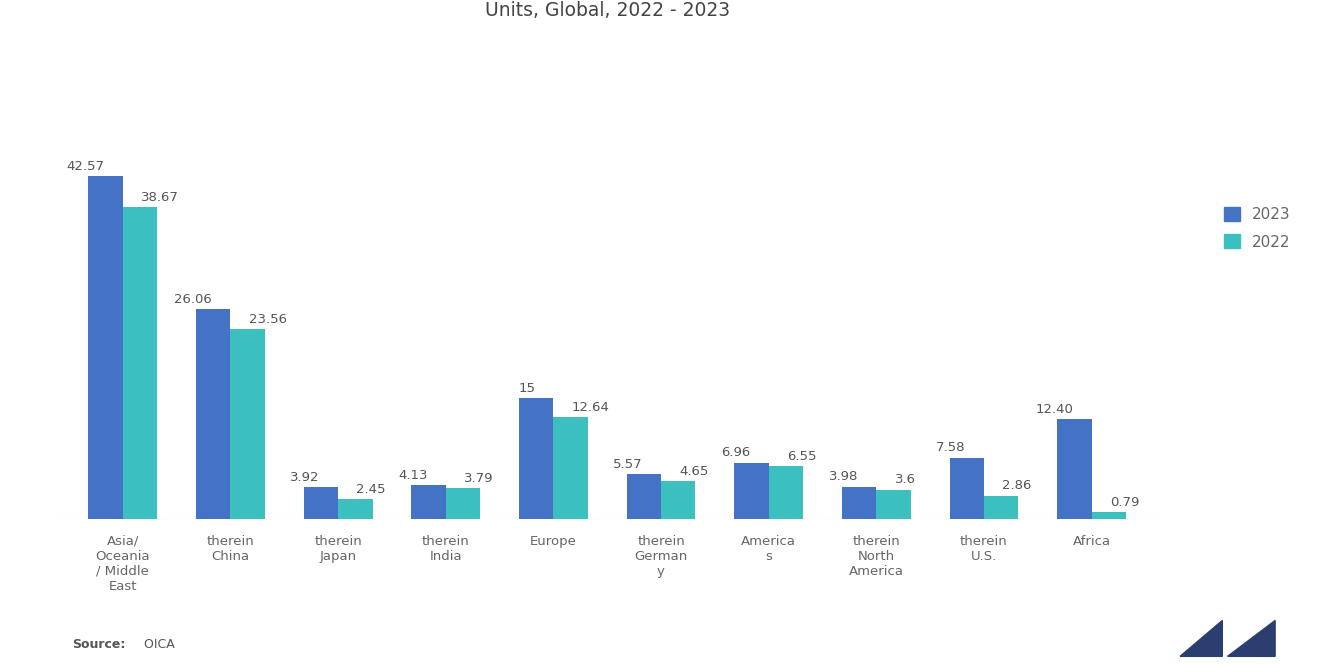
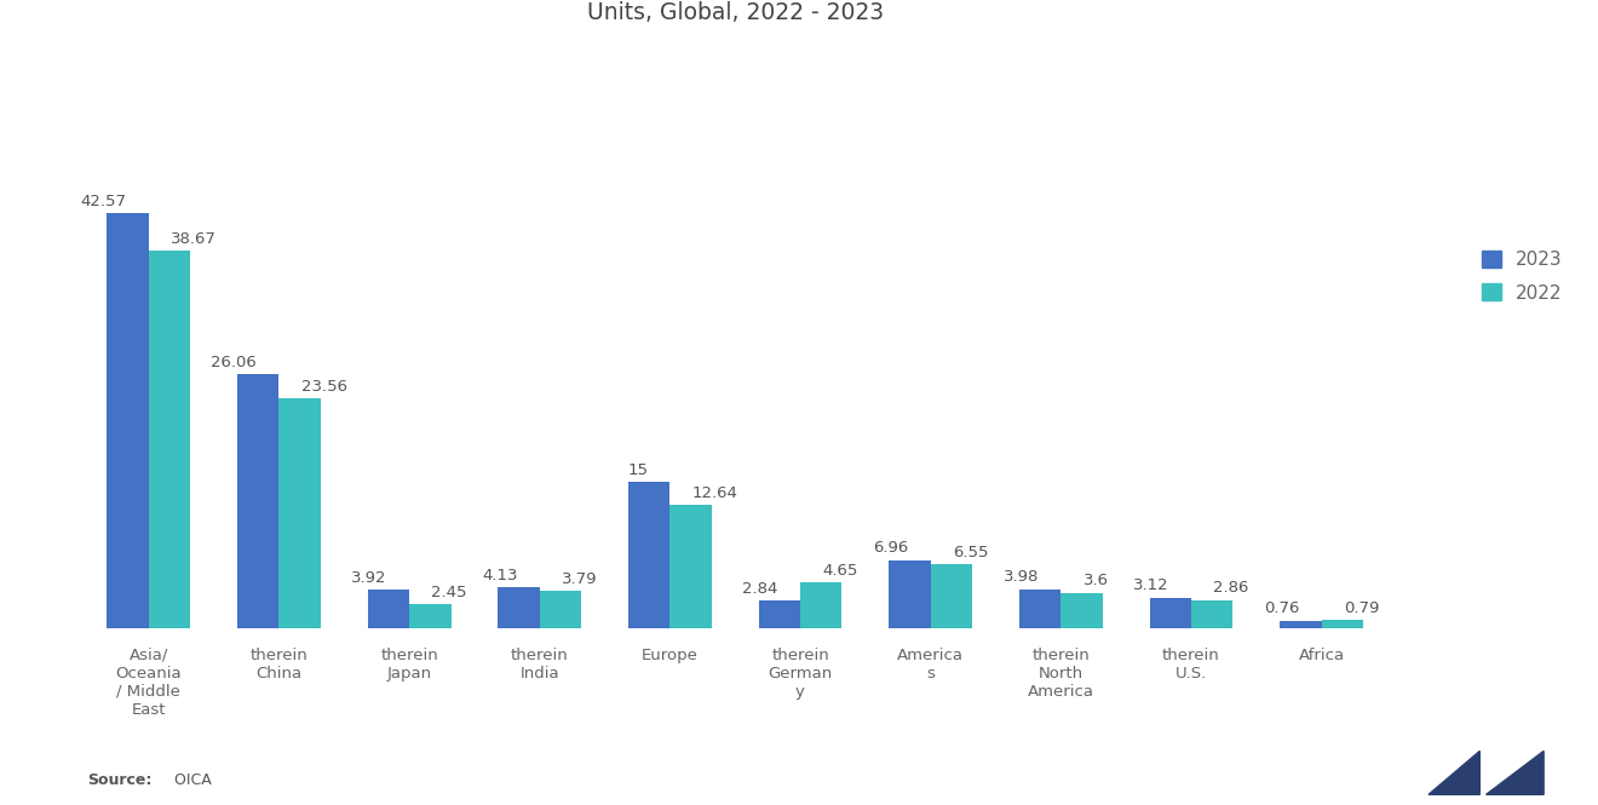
2023/therein German y: 5.57 -> 2.84
2023/therein U.S.: 7.58 -> 3.12
2023/Africa: 12.40 -> 0.76
